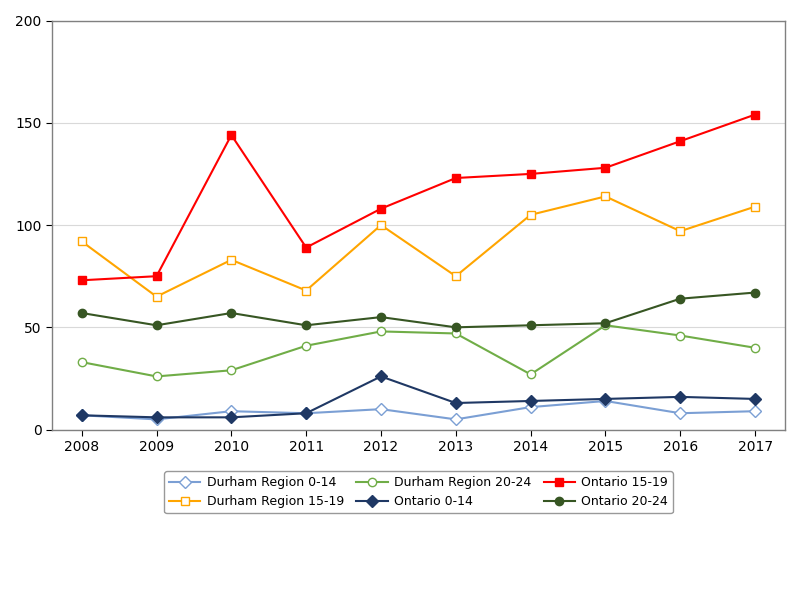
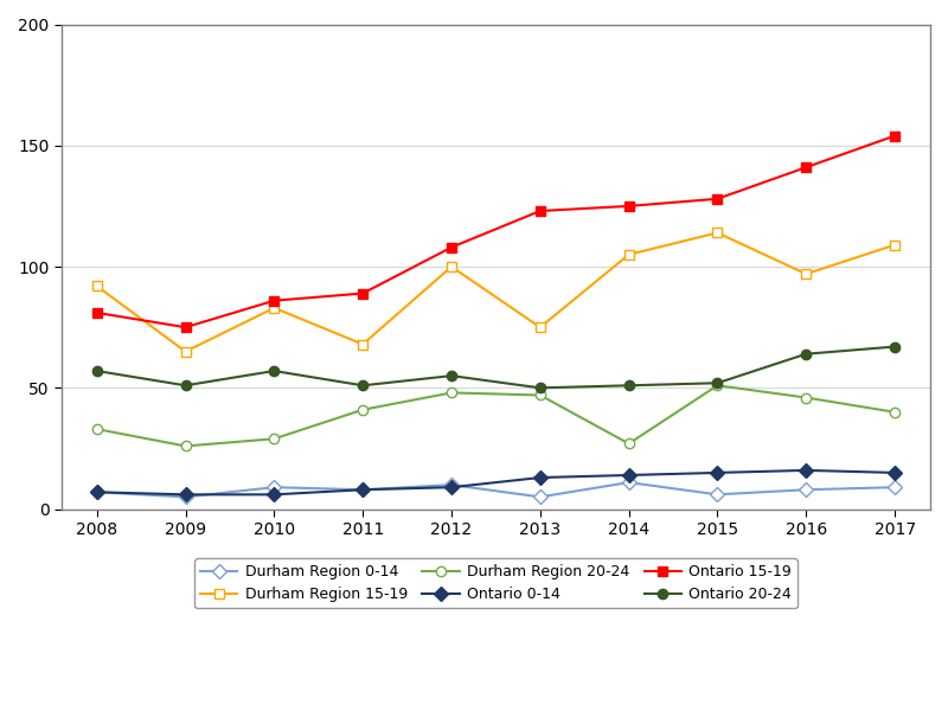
Ontario 15-19/2008: 73 -> 81
Ontario 15-19/2010: 144 -> 86
Ontario 0-14/2012: 26 -> 9
Durham Region 0-14/2015: 14 -> 6
